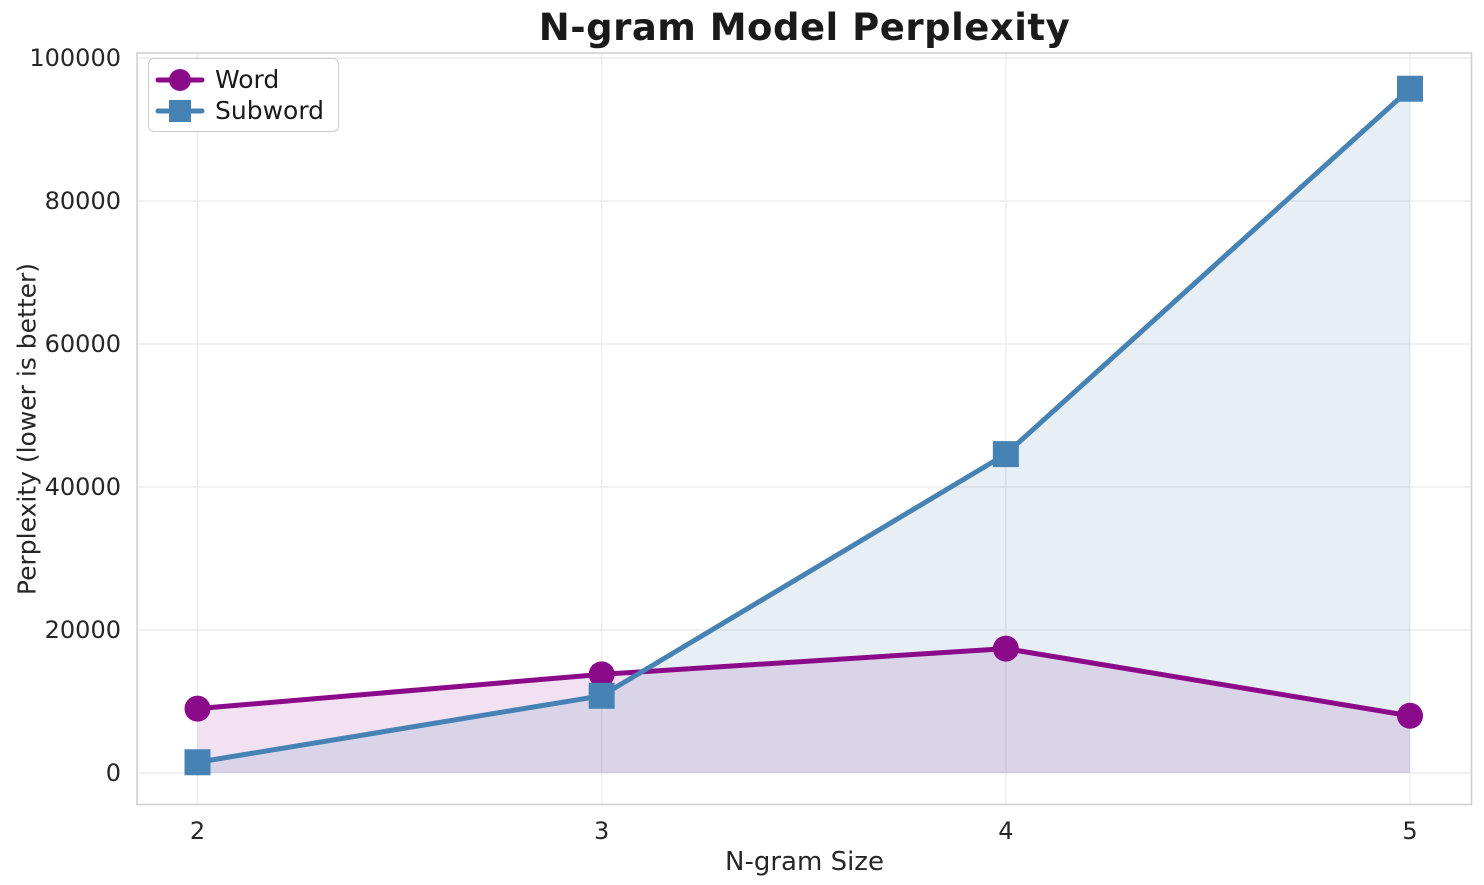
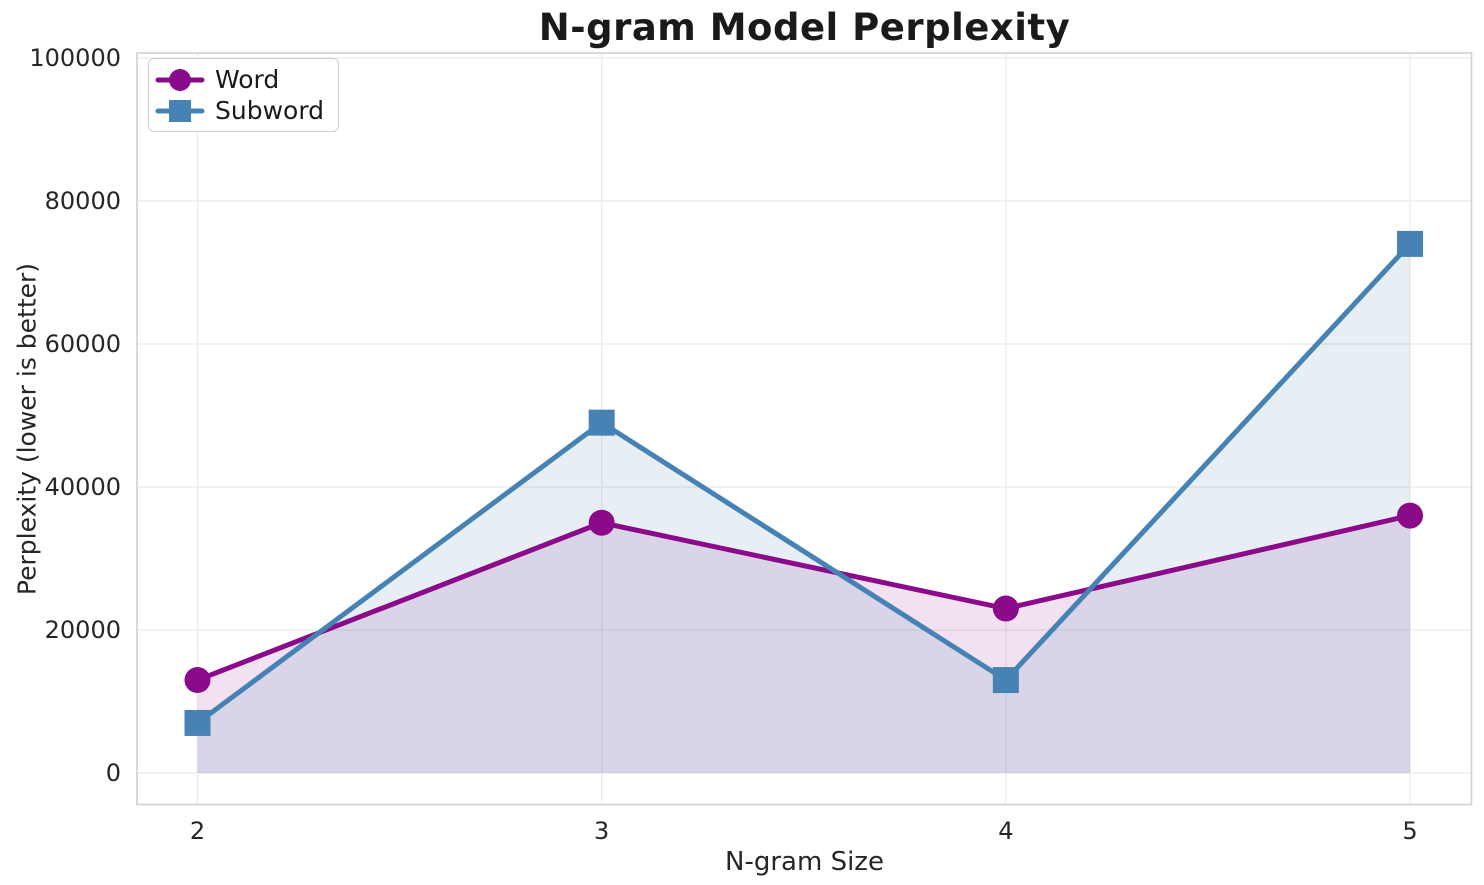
Word/2: 9000 -> 13000
Subword/2: 2000 -> 7000
Word/3: 14000 -> 35000
Subword/3: 11000 -> 49000
Word/4: 17000 -> 23000
Subword/4: 45000 -> 13000
Word/5: 8000 -> 36000
Subword/5: 96000 -> 74000
